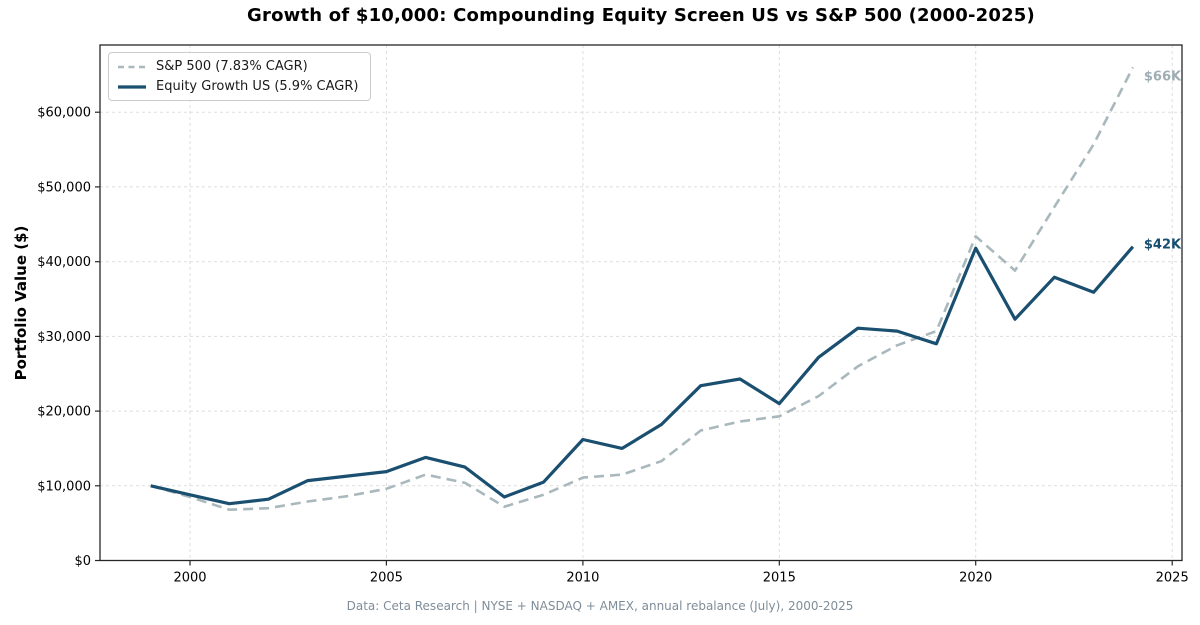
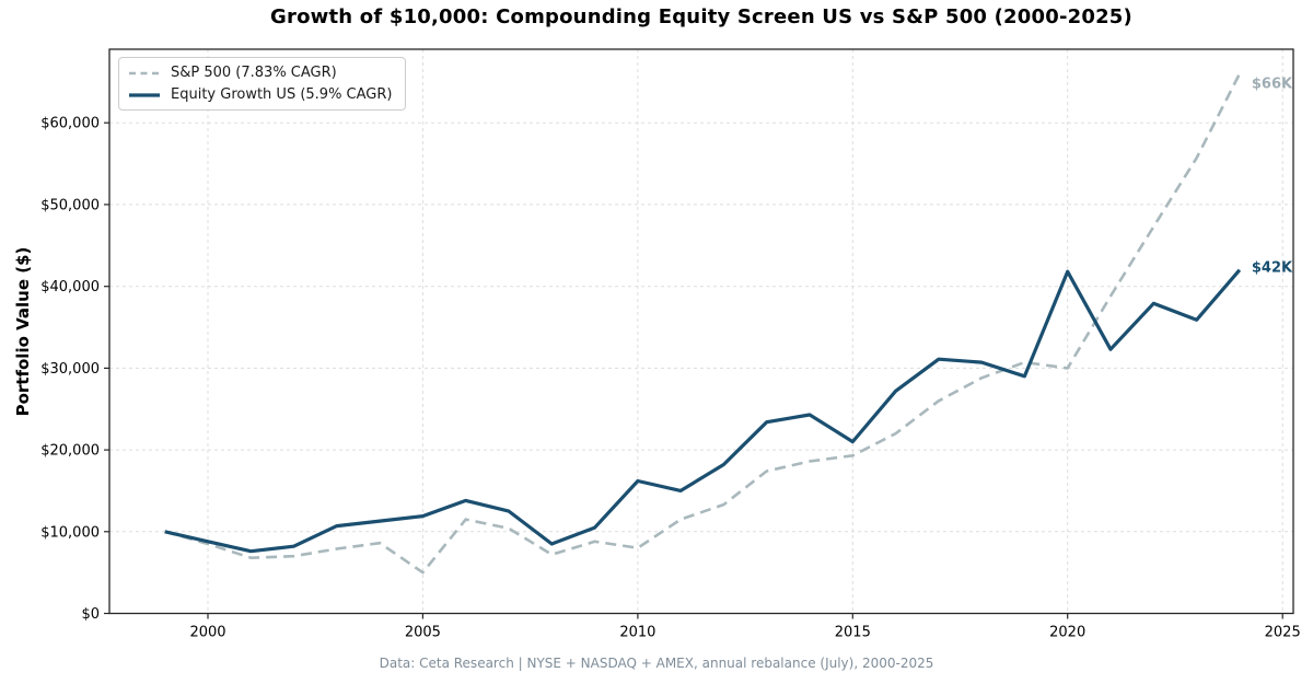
S&P 500 (7.83% CAGR)/2005: $10000 -> $5000
S&P 500 (7.83% CAGR)/2010: $11000 -> $8000
S&P 500 (7.83% CAGR)/2020: $43000 -> $30000
